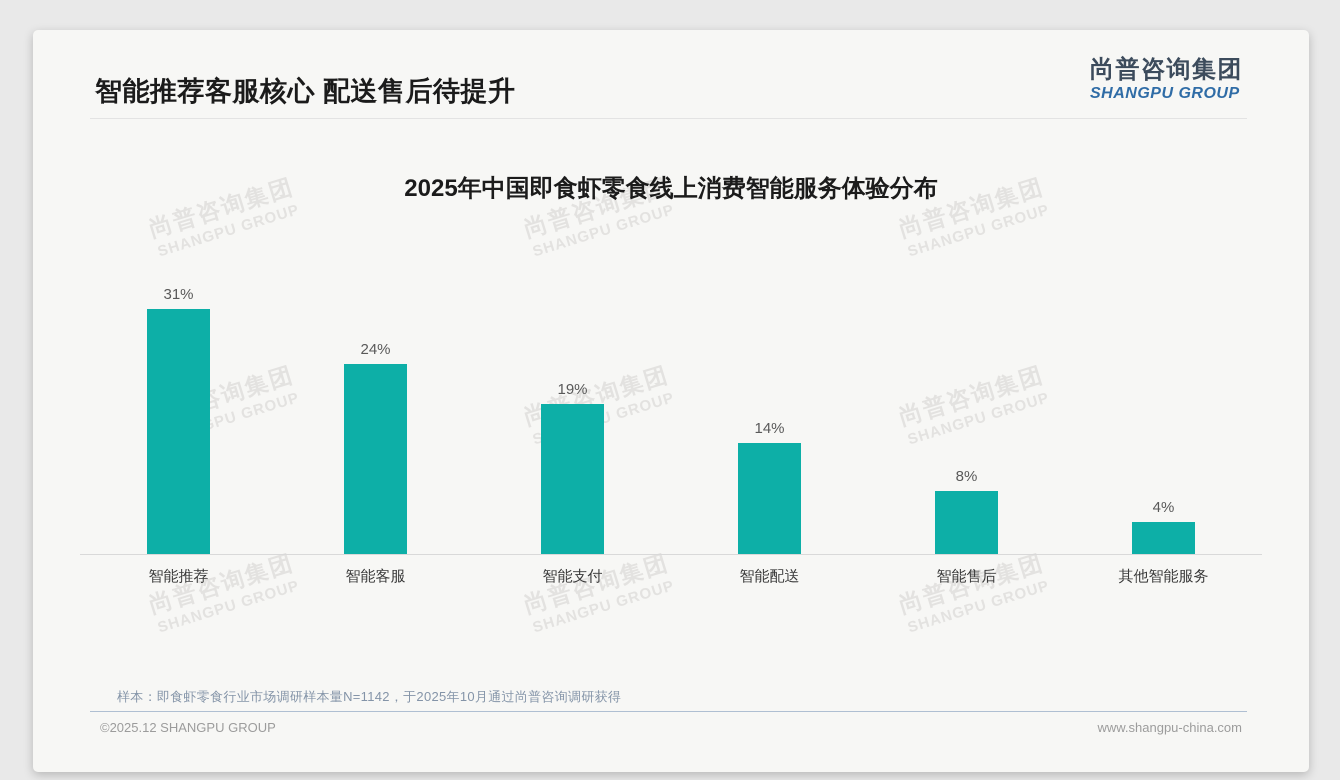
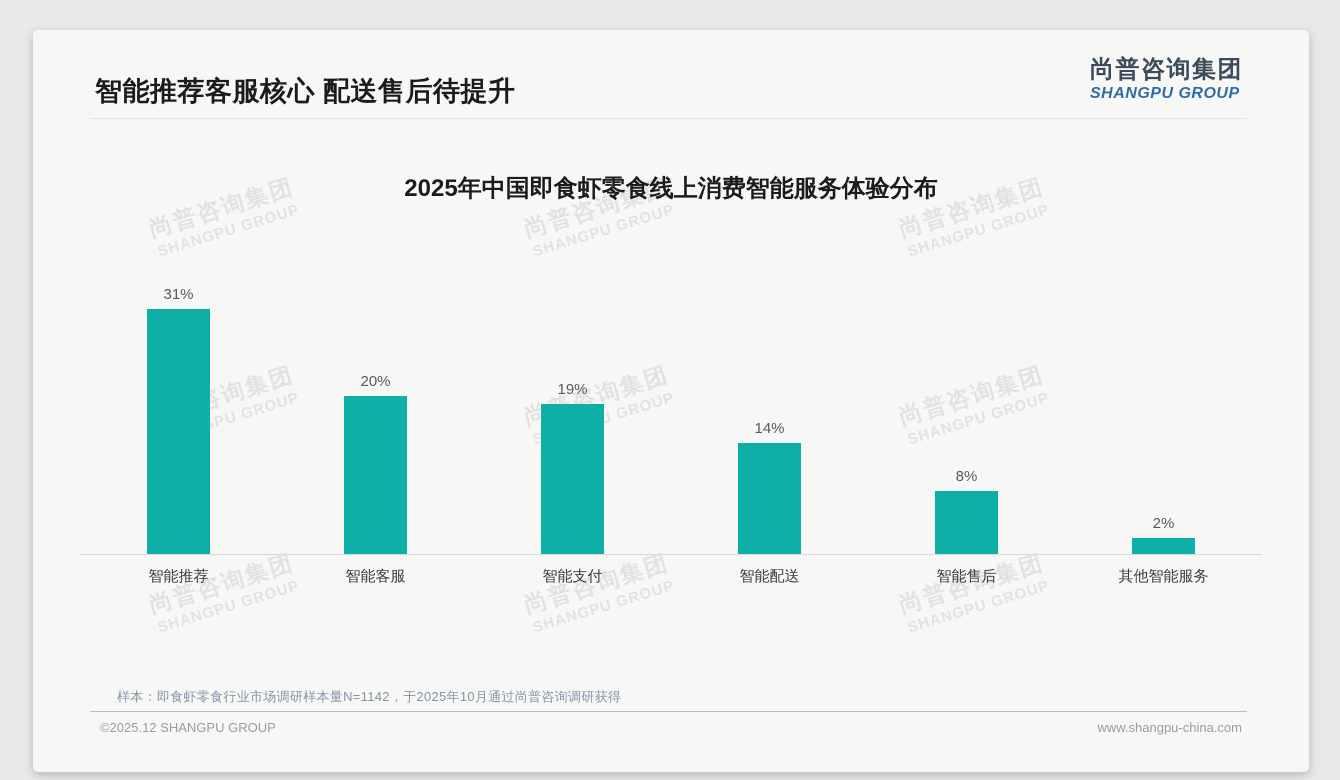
智能客服: 24% -> 20%
其他智能服务: 4% -> 2%
